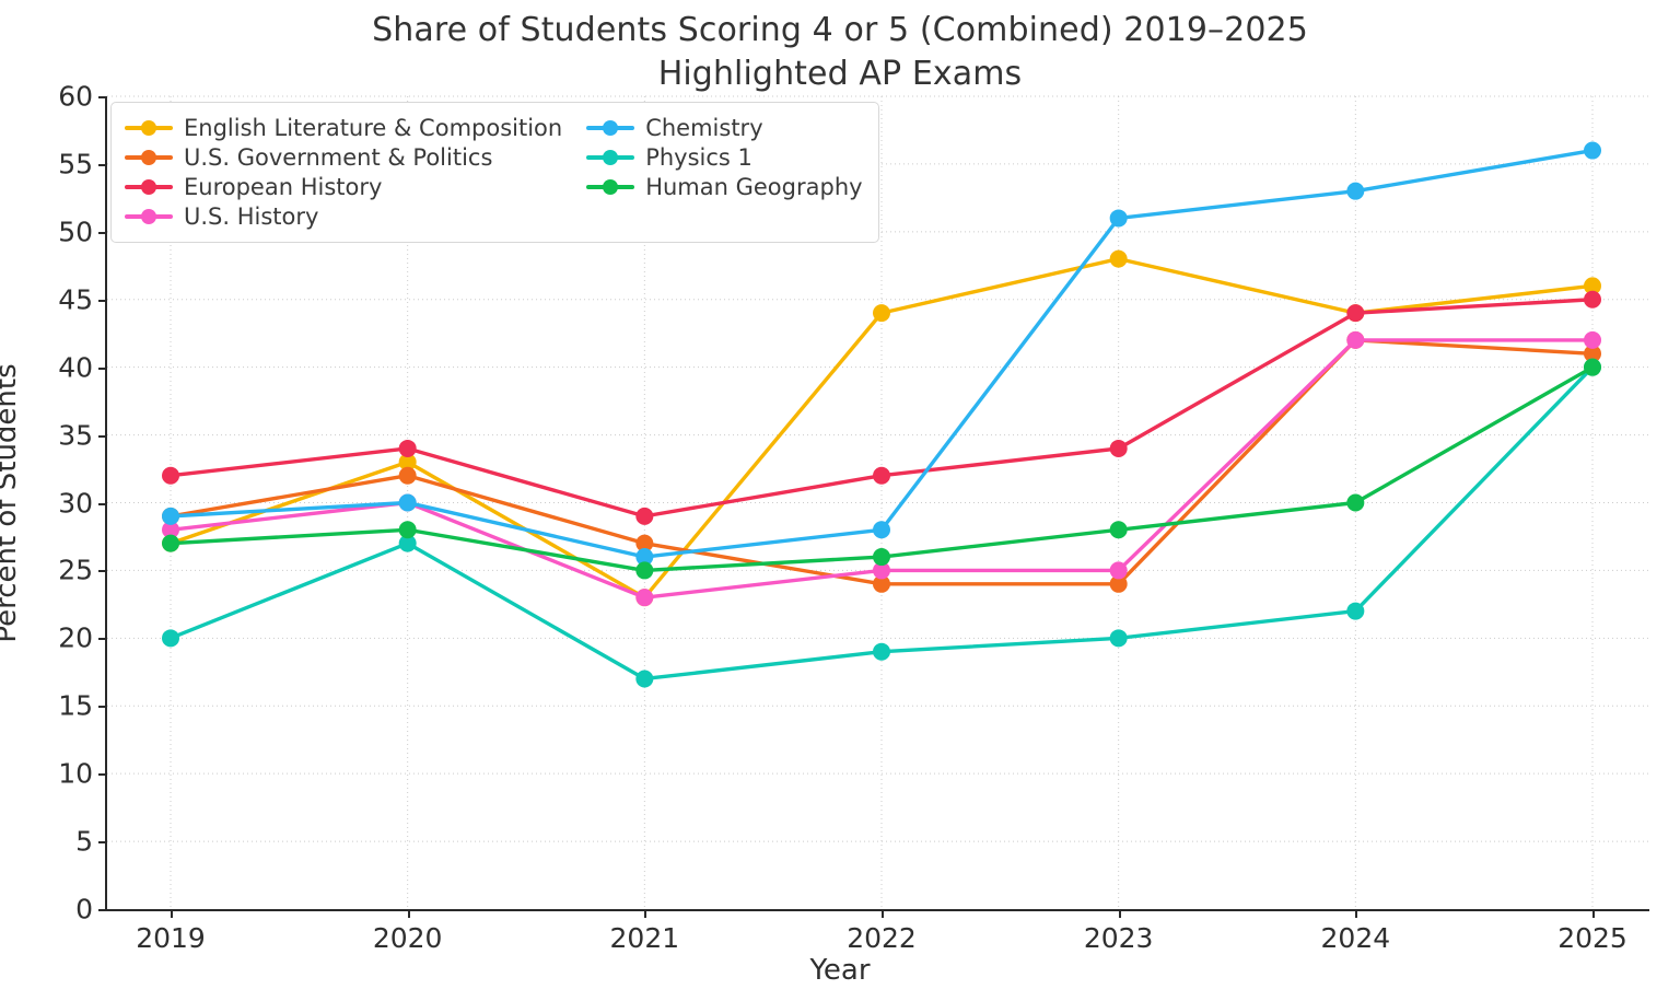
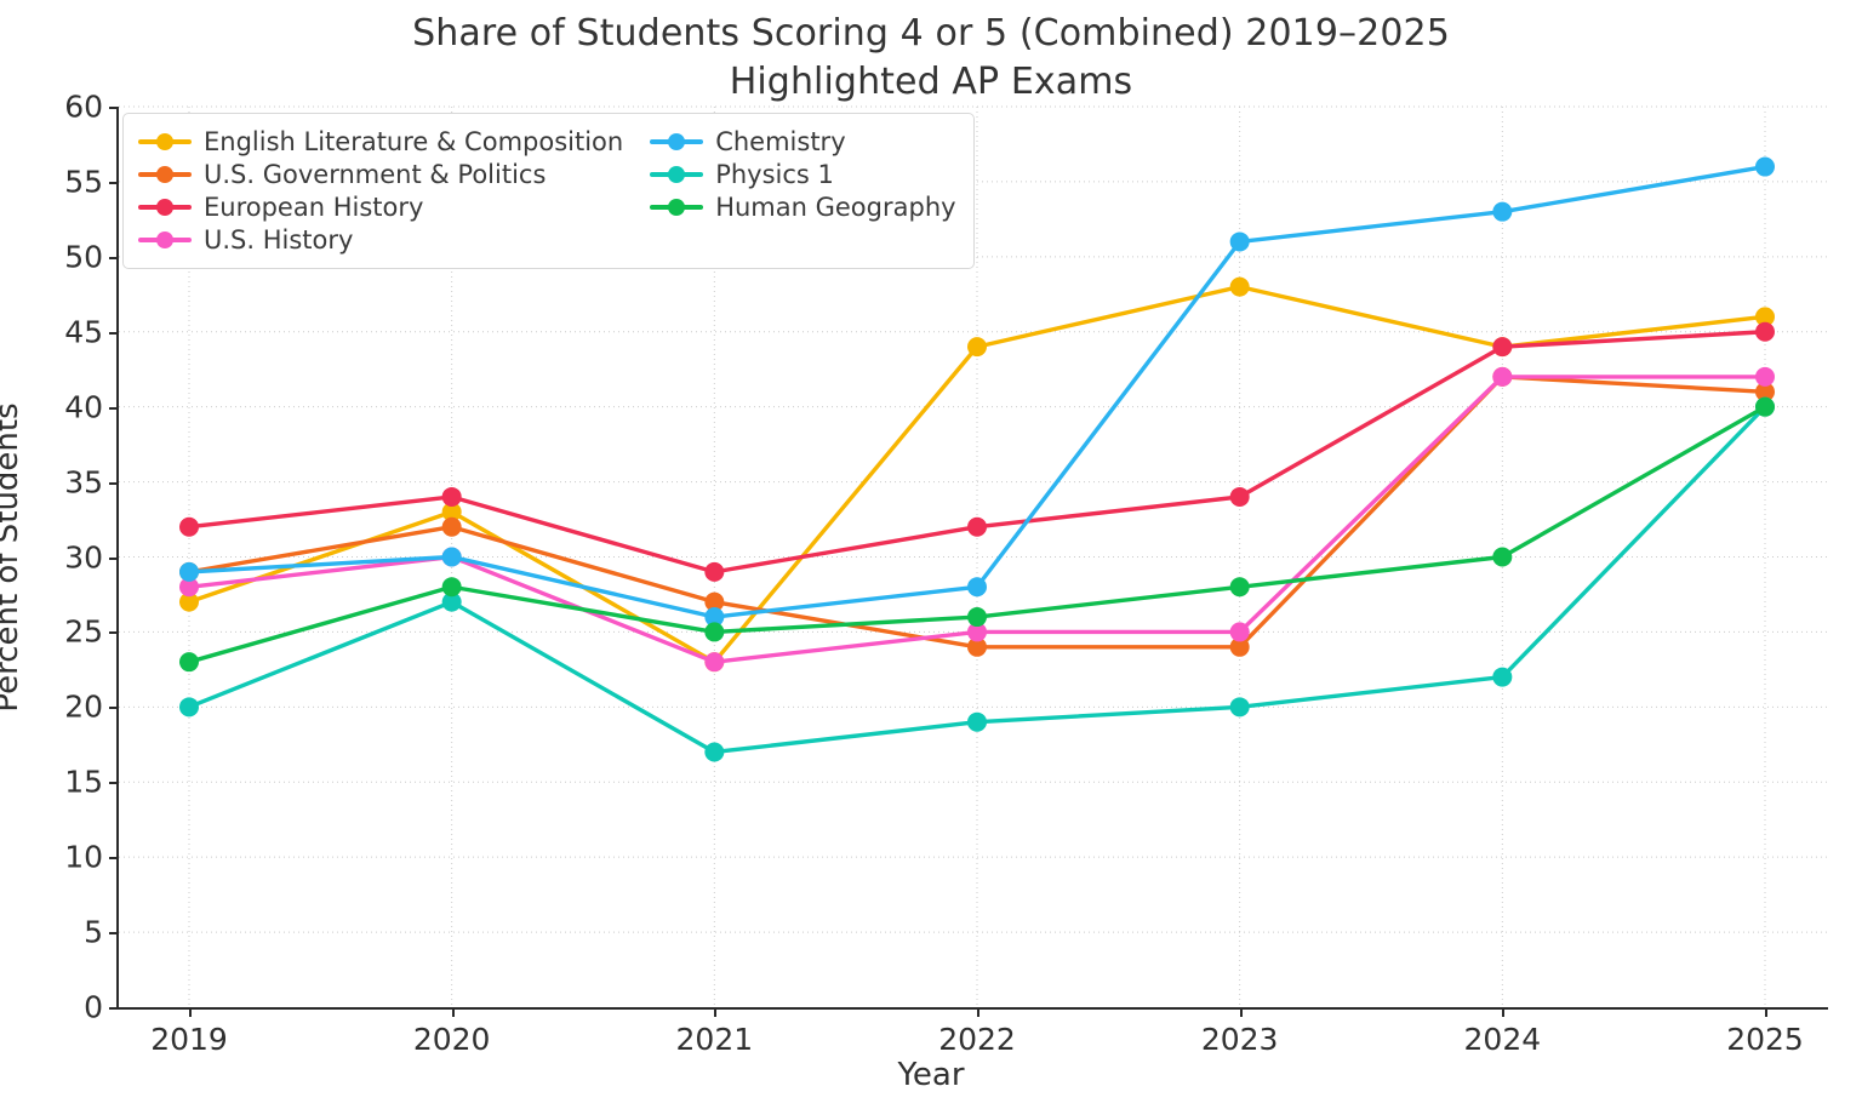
Human Geography/2019: 27 -> 23
